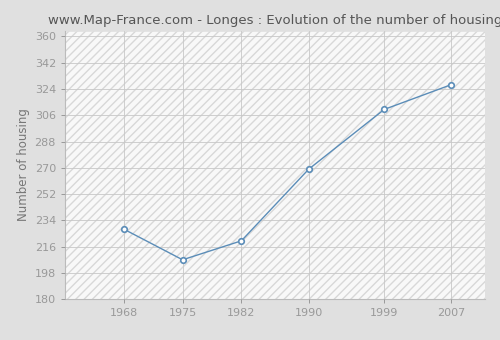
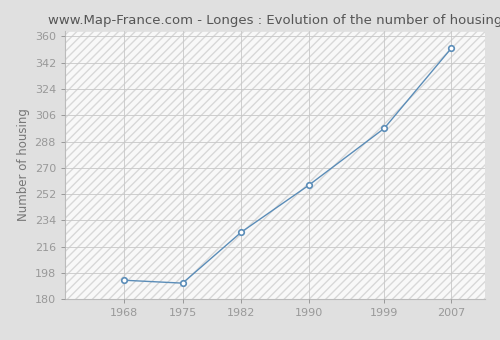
1968: 228 -> 193
1975: 207 -> 191
1982: 220 -> 226
1990: 269 -> 258
1999: 310 -> 297
2007: 327 -> 352
